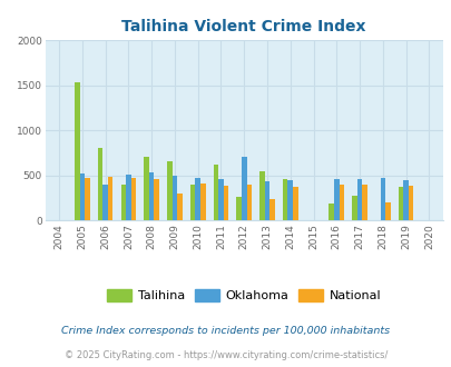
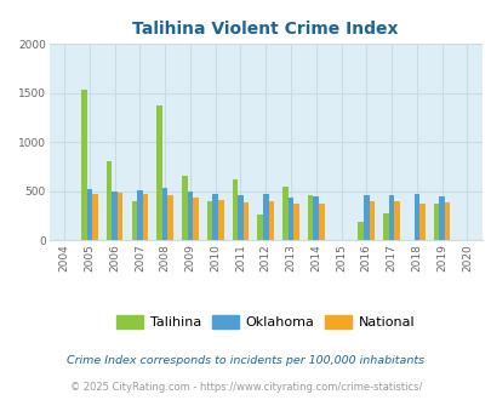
Oklahoma/2006: 400 -> 500
Talihina/2008: 700 -> 1380
National/2009: 300 -> 430
Oklahoma/2012: 700 -> 470
National/2013: 240 -> 370
National/2018: 200 -> 380
